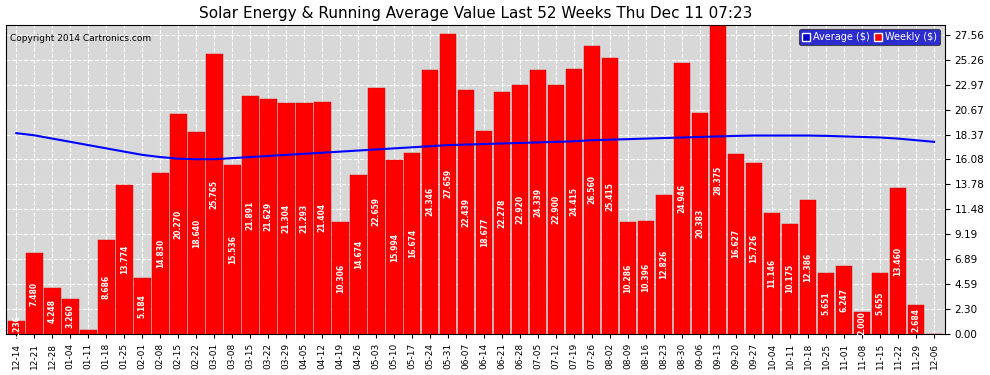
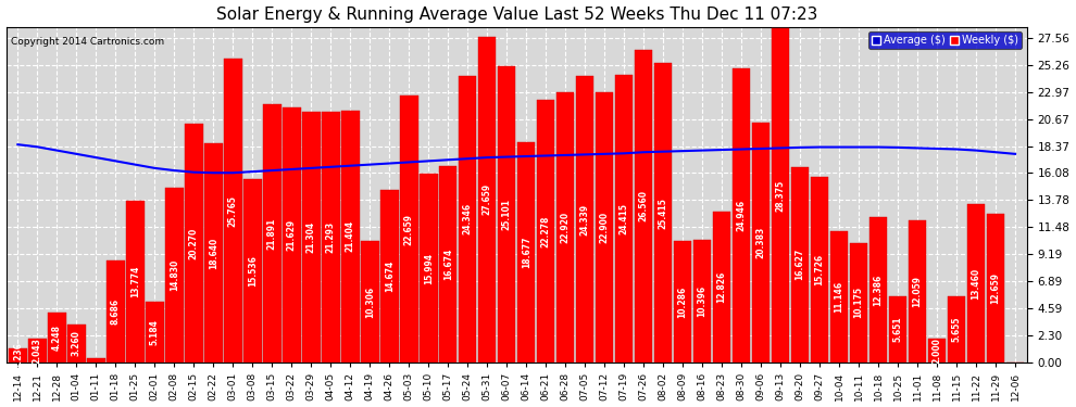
Weekly ($)/12-21: 7.480 -> 2.043
Weekly ($)/06-07: 22.439 -> 25.101
Weekly ($)/11-01: 6.247 -> 12.059
Weekly ($)/11-29: 2.684 -> 12.659
